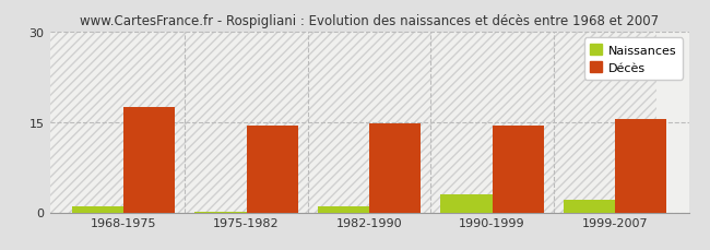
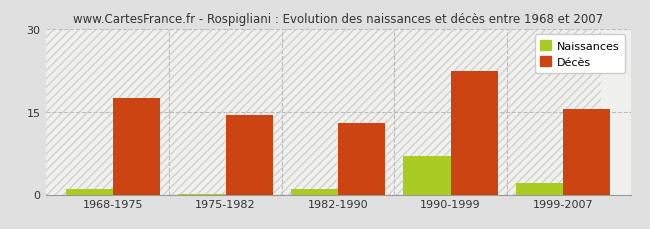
Décès/1982-1990: 14.8 -> 13.0
Naissances/1990-1999: 3.0 -> 7.0
Décès/1990-1999: 14.4 -> 22.4
